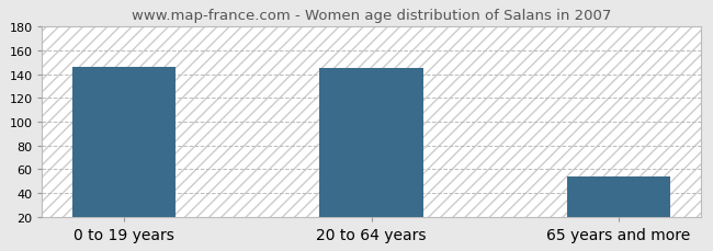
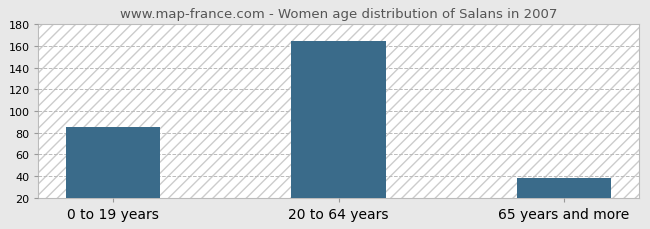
0 to 19 years: 146 -> 85
20 to 64 years: 145 -> 165
65 years and more: 54 -> 38
